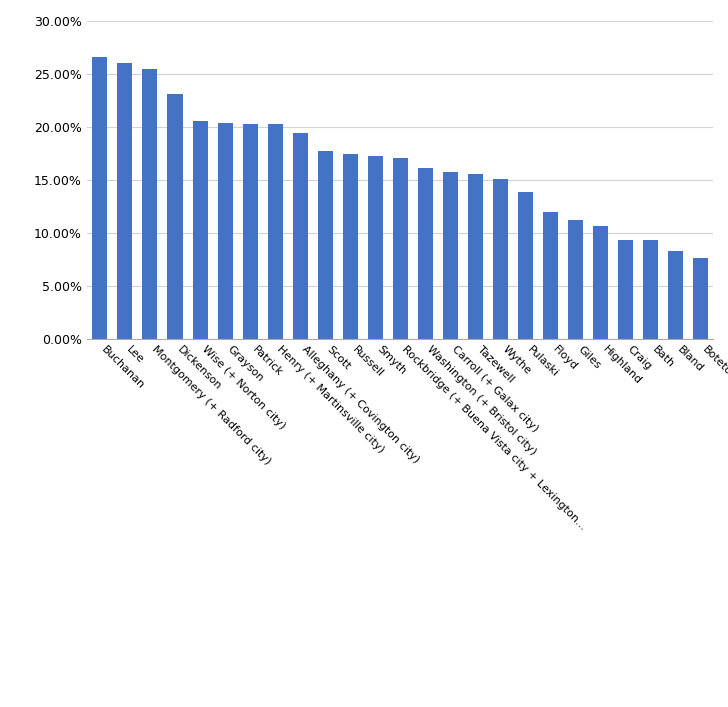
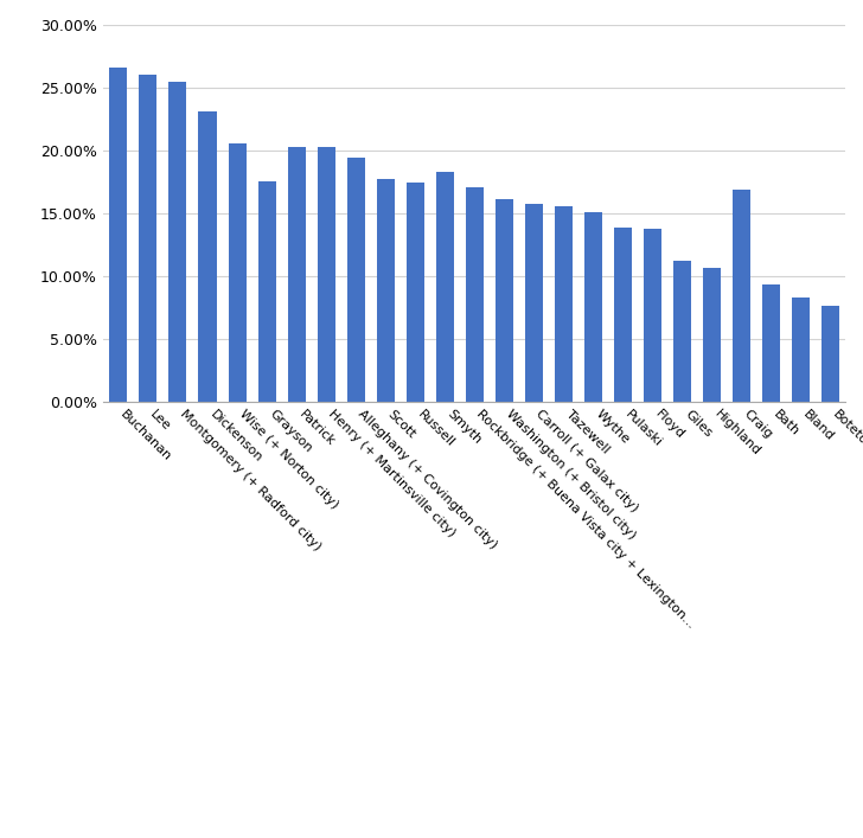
Grayson: 20.4% -> 17.6%
Smyth: 17.3% -> 18.3%
Floyd: 12.0% -> 13.8%
Craig: 9.4% -> 16.9%
